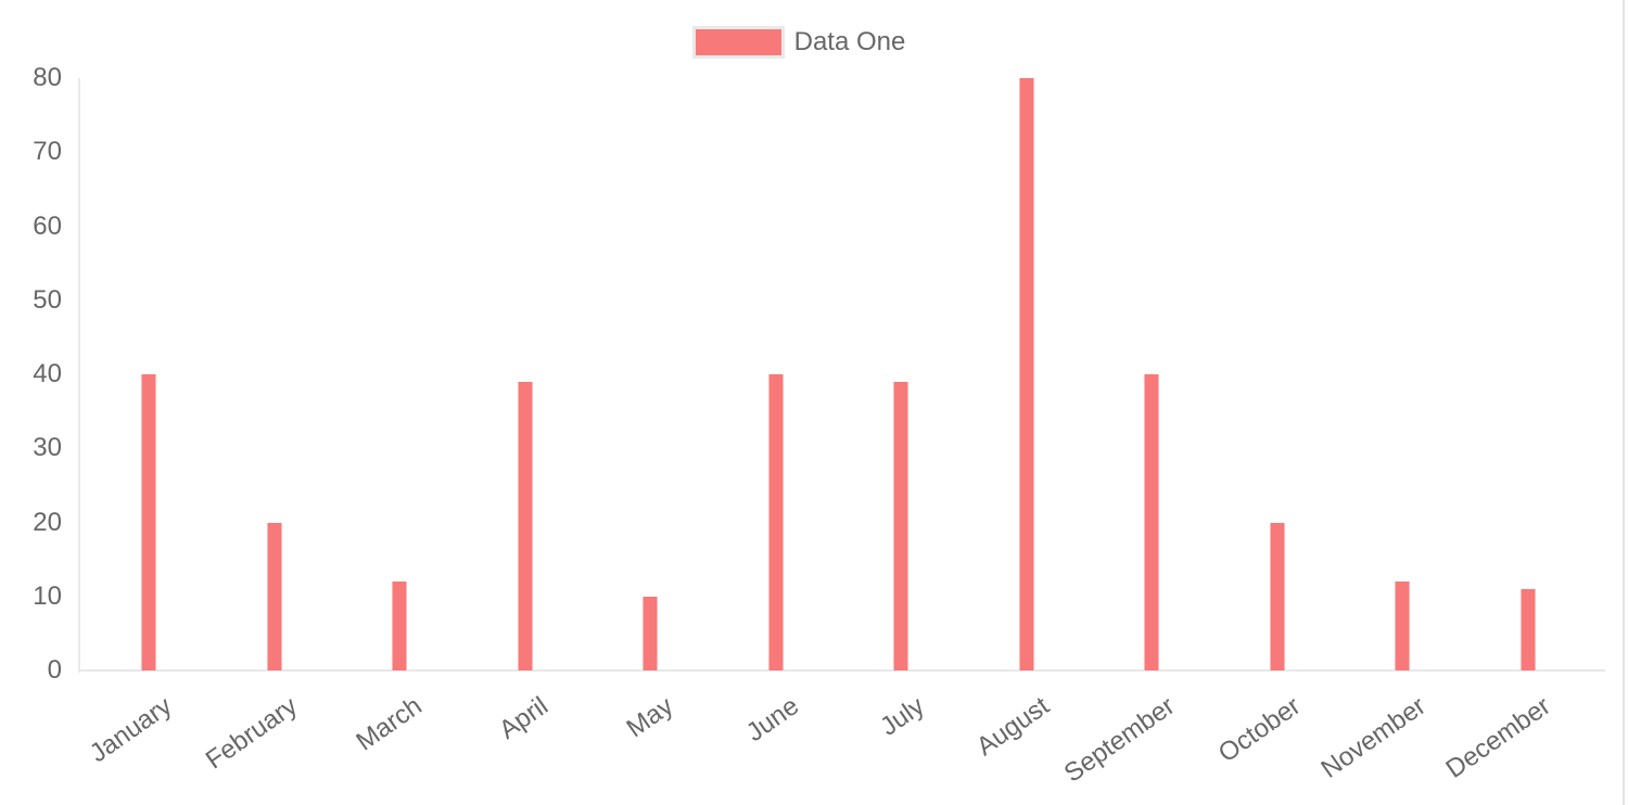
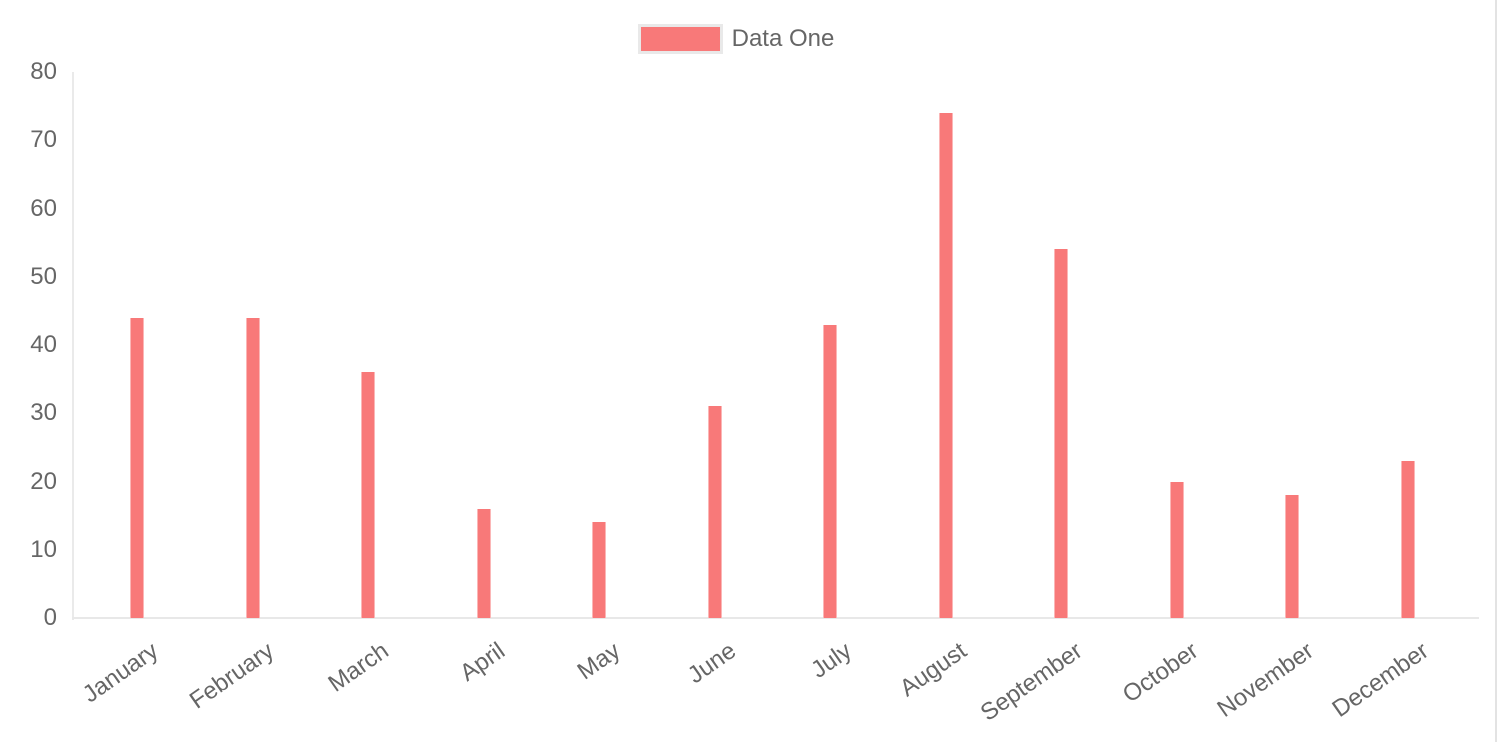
January: 40 -> 44
February: 20 -> 44
March: 12 -> 36
April: 39 -> 16
May: 10 -> 14
June: 40 -> 31
July: 39 -> 43
August: 80 -> 74
September: 40 -> 54
November: 12 -> 18
December: 11 -> 23
